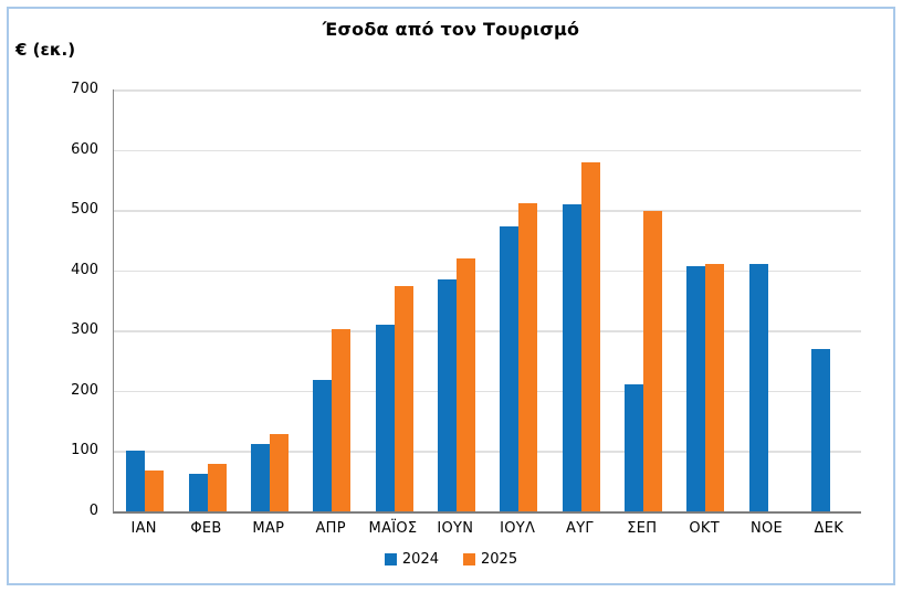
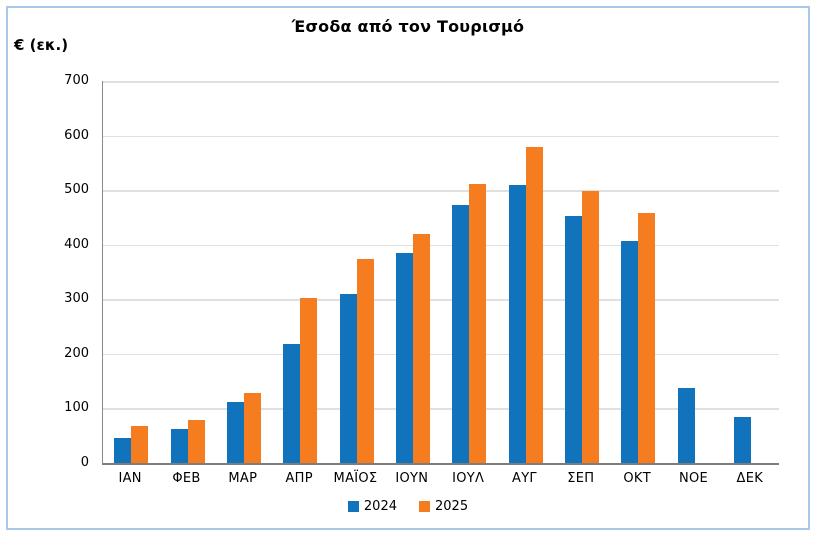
2024/ΙΑΝ: 100 -> 40
2024/ΣΕΠ: 210 -> 450
2025/ΟΚΤ: 410 -> 460
2024/ΝΟΕ: 410 -> 140
2024/ΔΕΚ: 270 -> 80
